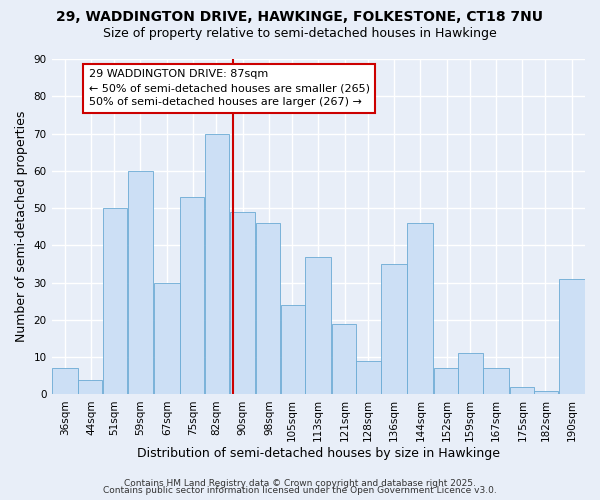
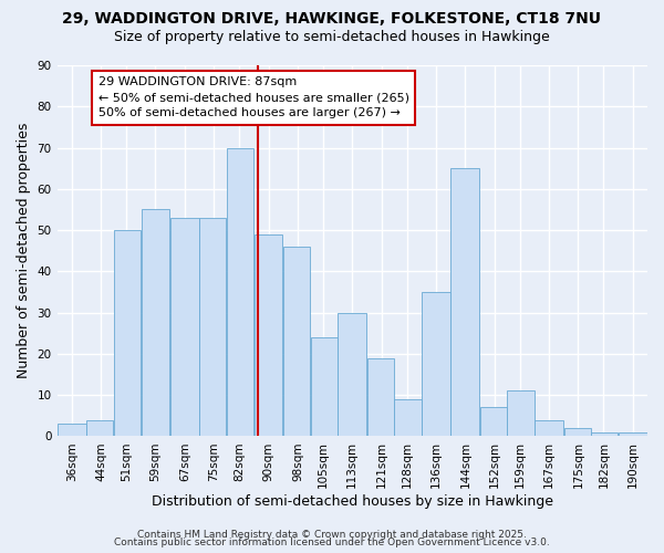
36sqm: 7 -> 3
59sqm: 60 -> 55
67sqm: 30 -> 53
113sqm: 37 -> 30
144sqm: 46 -> 65
167sqm: 7 -> 4
190sqm: 31 -> 1
